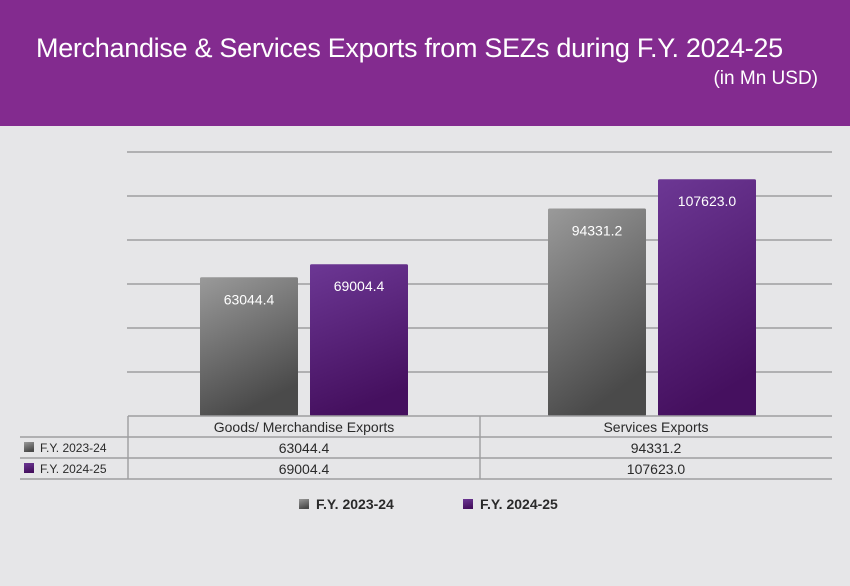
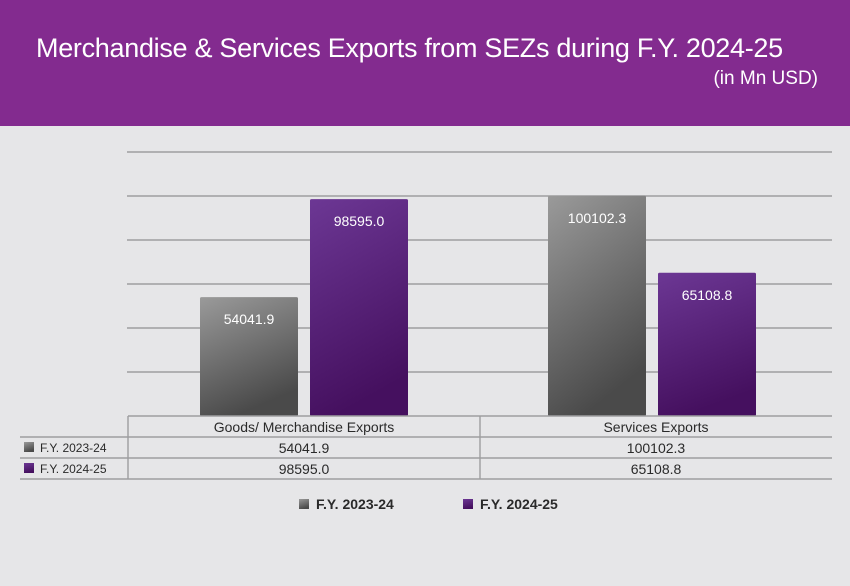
F.Y. 2023-24/Goods/ Merchandise Exports: 63044.4 -> 54041.9
F.Y. 2024-25/Goods/ Merchandise Exports: 69004.4 -> 98595.0
F.Y. 2023-24/Services Exports: 94331.2 -> 100102.3
F.Y. 2024-25/Services Exports: 107623.0 -> 65108.8
